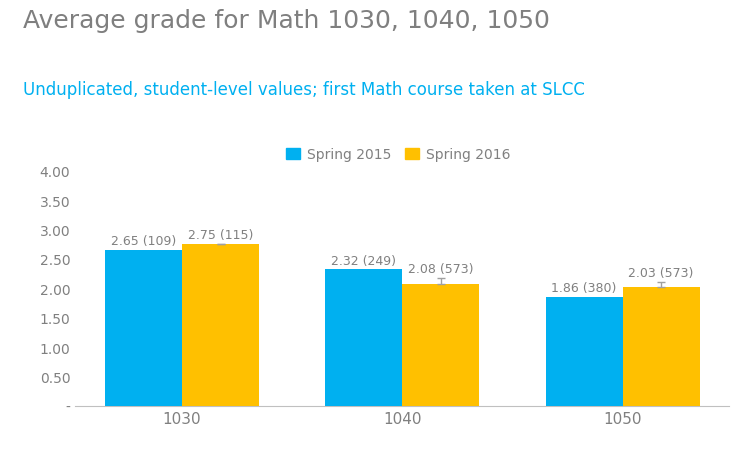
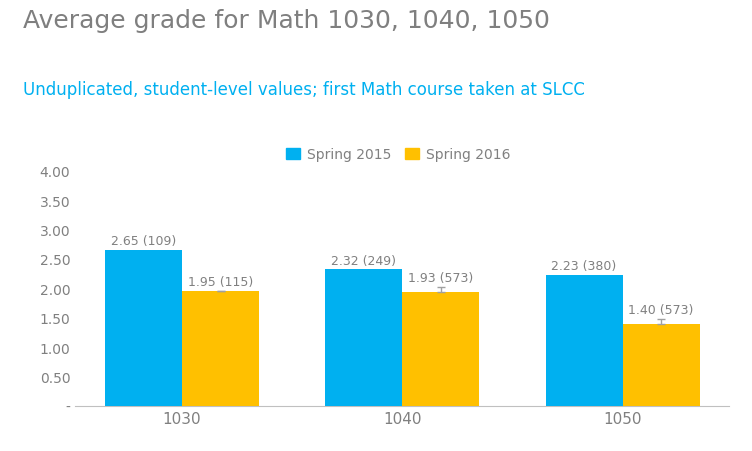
Spring 2016/1030: 2.75 -> 1.95
Spring 2016/1040: 2.08 -> 1.93
Spring 2015/1050: 1.86 -> 2.23
Spring 2016/1050: 2.03 -> 1.40
